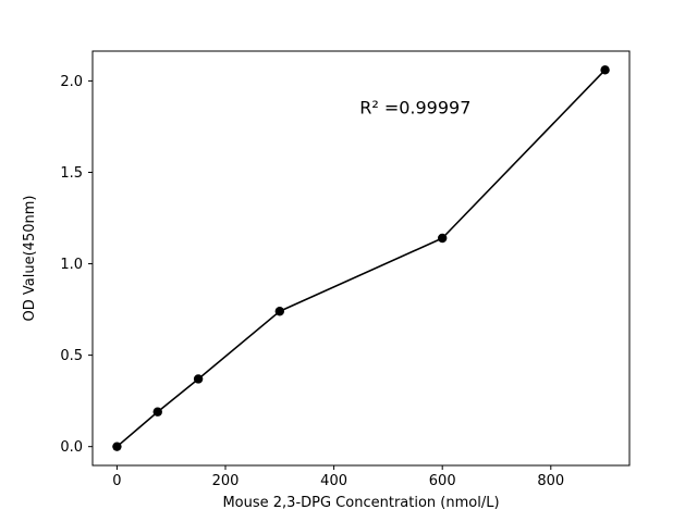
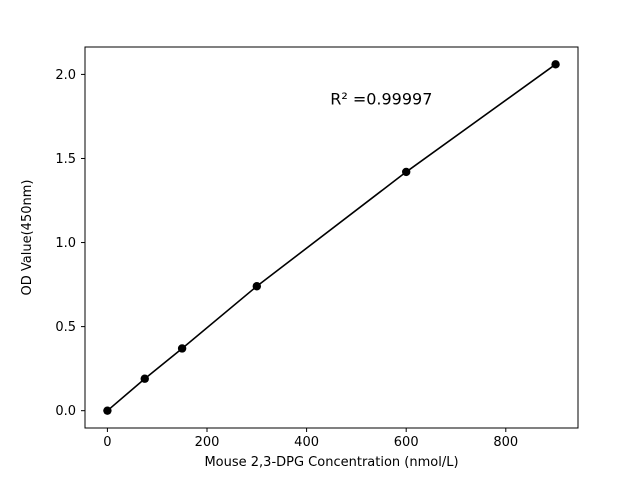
600: 1.14 -> 1.42
